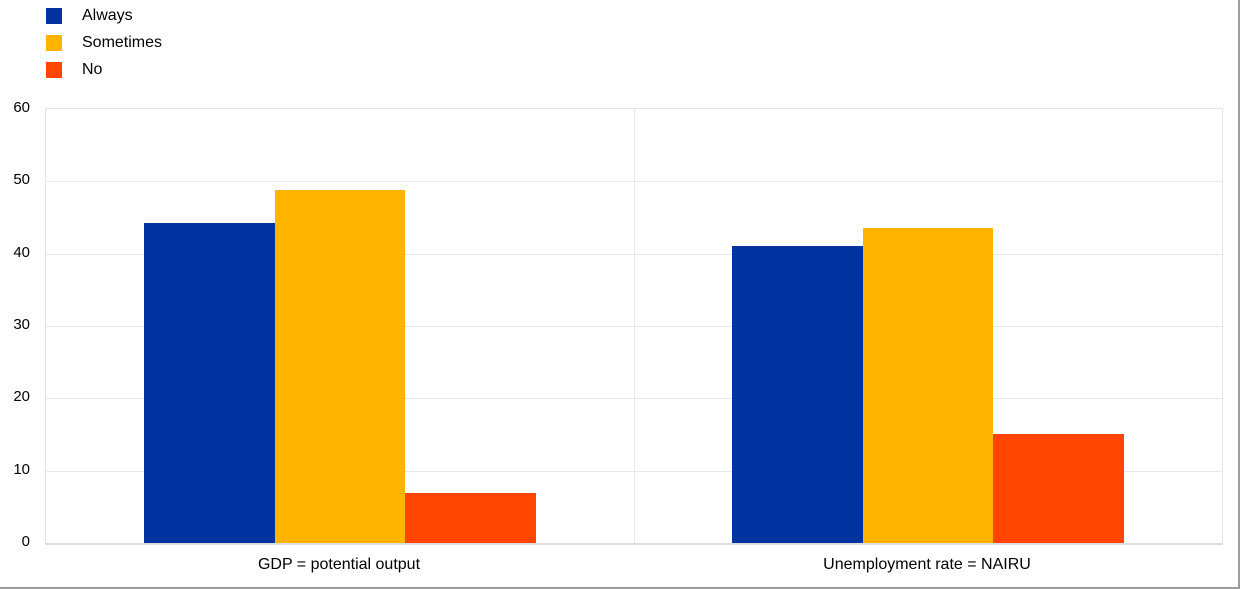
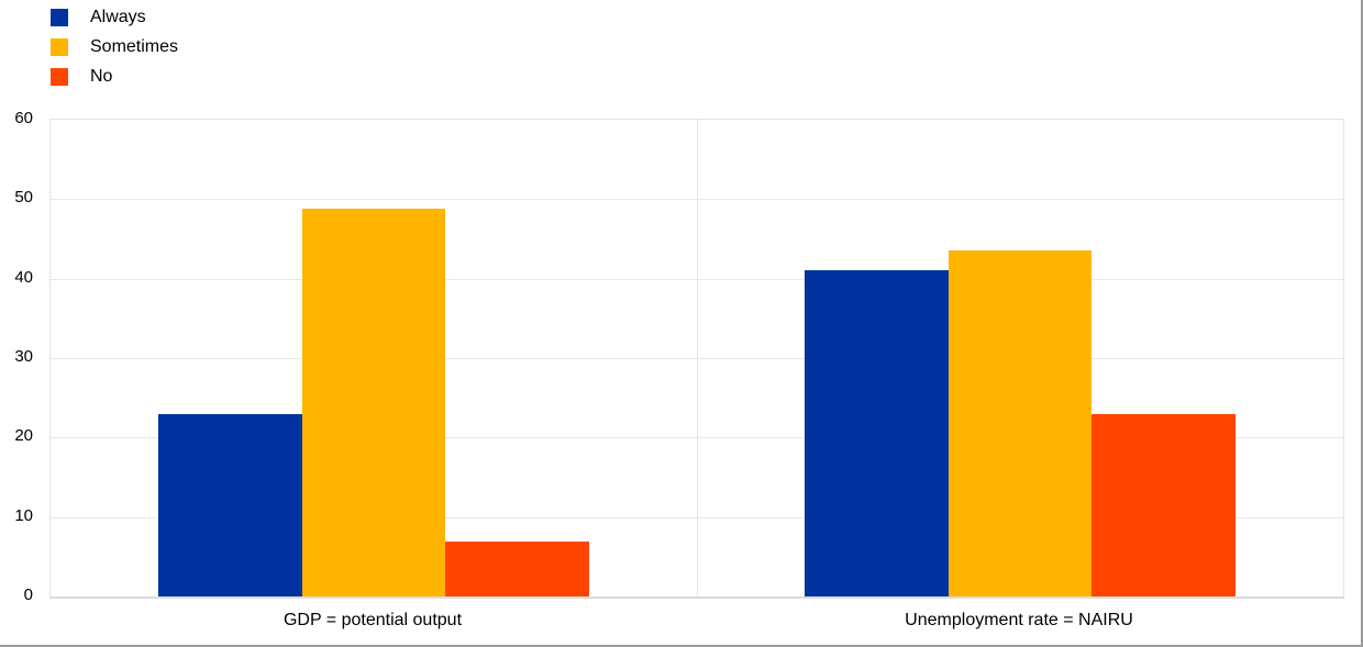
Always/GDP = potential output: 44 -> 23
No/Unemployment rate = NAIRU: 15 -> 23
